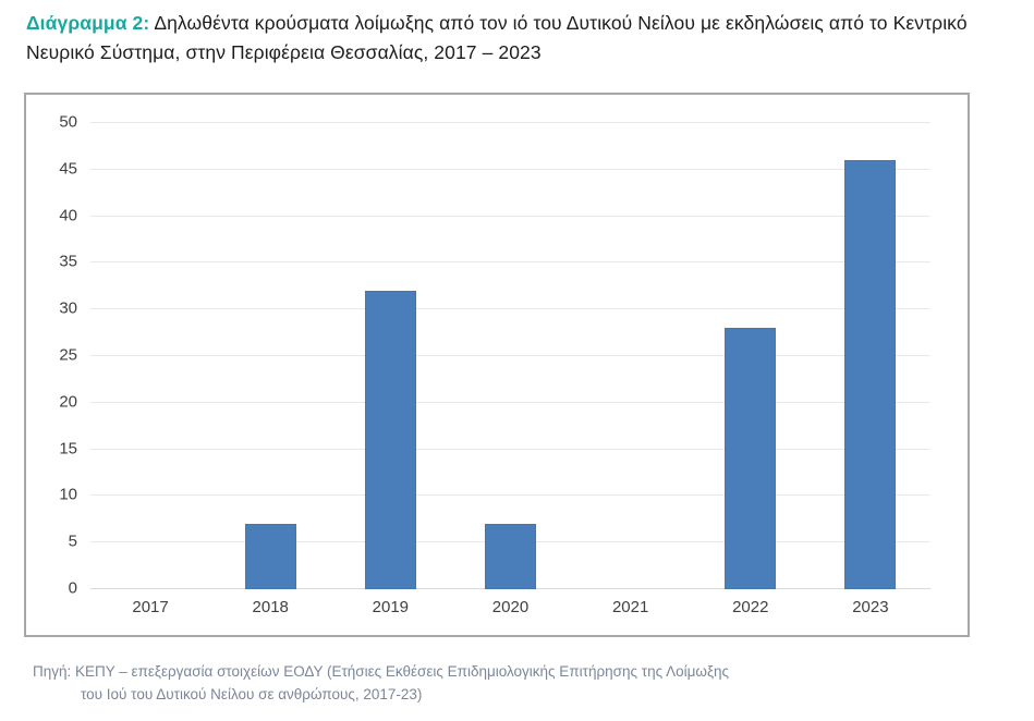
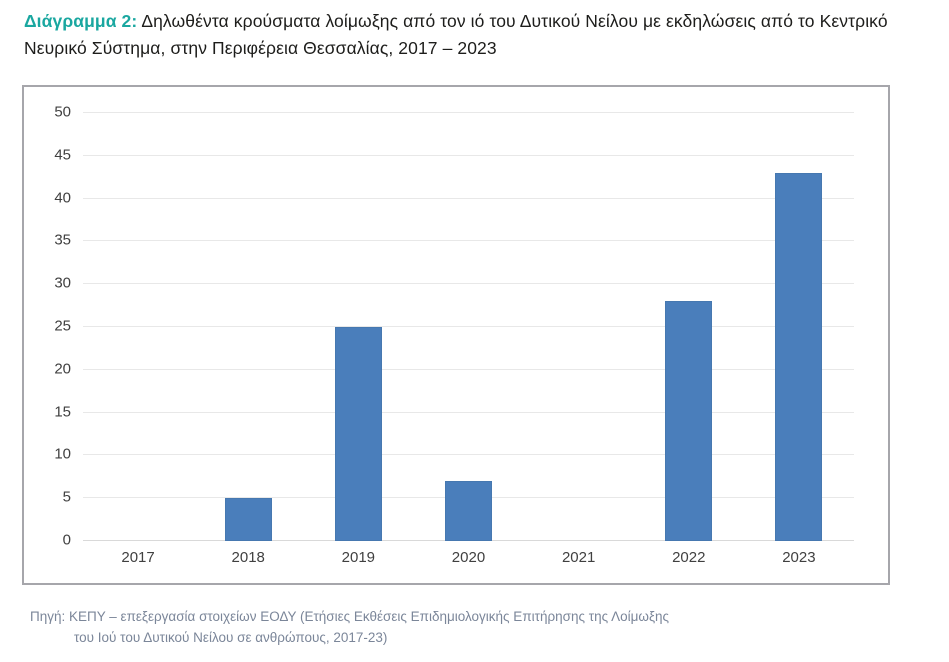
2018: 7 -> 5
2019: 32 -> 25
2023: 46 -> 43
